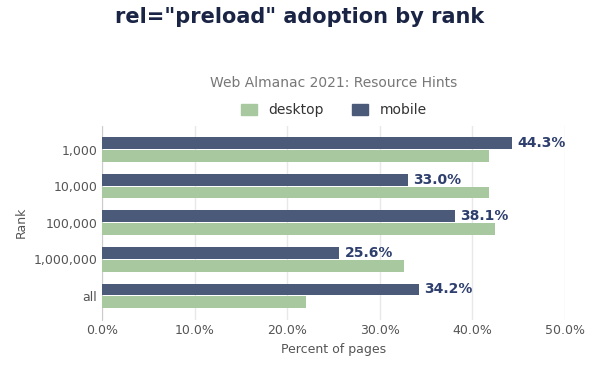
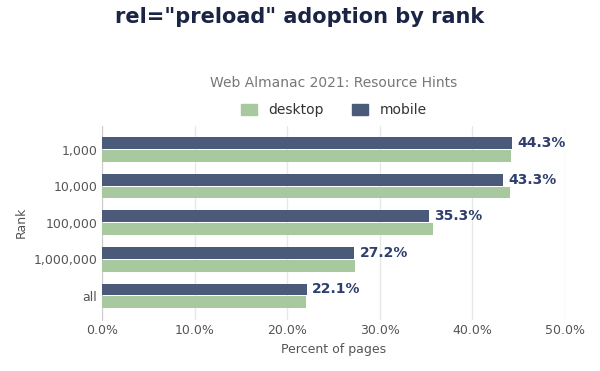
desktop/1,000: 41.8% -> 44.2%
mobile/10,000: 33.0% -> 43.3%
desktop/10,000: 41.8% -> 44.1%
mobile/100,000: 38.1% -> 35.3%
desktop/100,000: 42.4% -> 35.7%
mobile/1,000,000: 25.6% -> 27.2%
desktop/1,000,000: 32.6% -> 27.3%
mobile/all: 34.2% -> 22.1%
